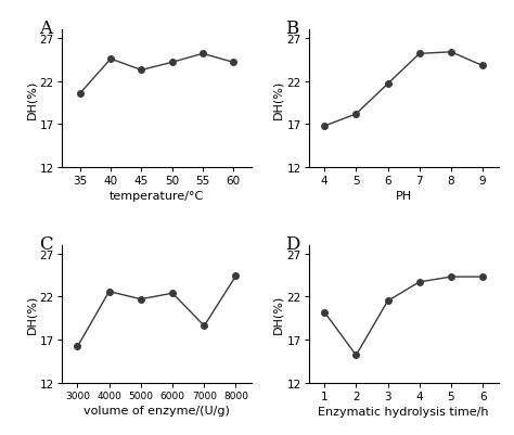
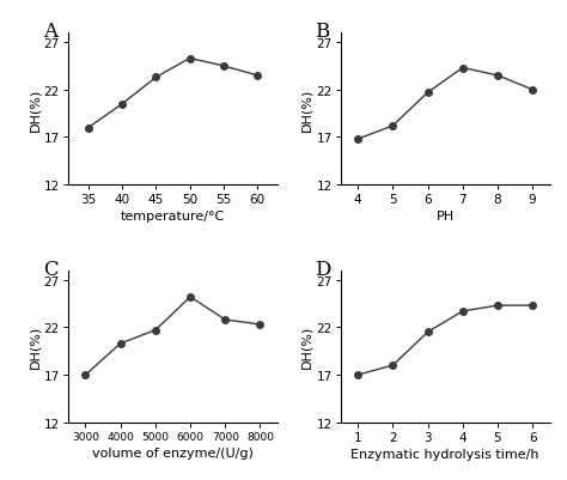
35: 20.6 -> 18.0
40: 24.6 -> 20.5
50: 24.2 -> 25.3
55: 25.2 -> 24.5
60: 24.2 -> 23.5
7: 25.2 -> 24.3
8: 25.4 -> 23.5
9: 23.8 -> 22.0
3000: 16.2 -> 17.0
4000: 22.6 -> 20.3
6000: 22.4 -> 25.2
7000: 18.6 -> 22.8
8000: 24.4 -> 22.3
1: 20.2 -> 17.0
2: 15.2 -> 18.0
